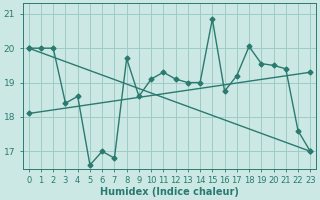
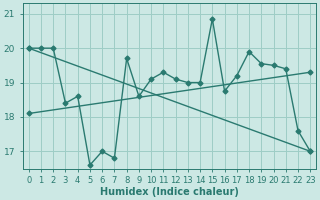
18: 20.05 -> 19.90
